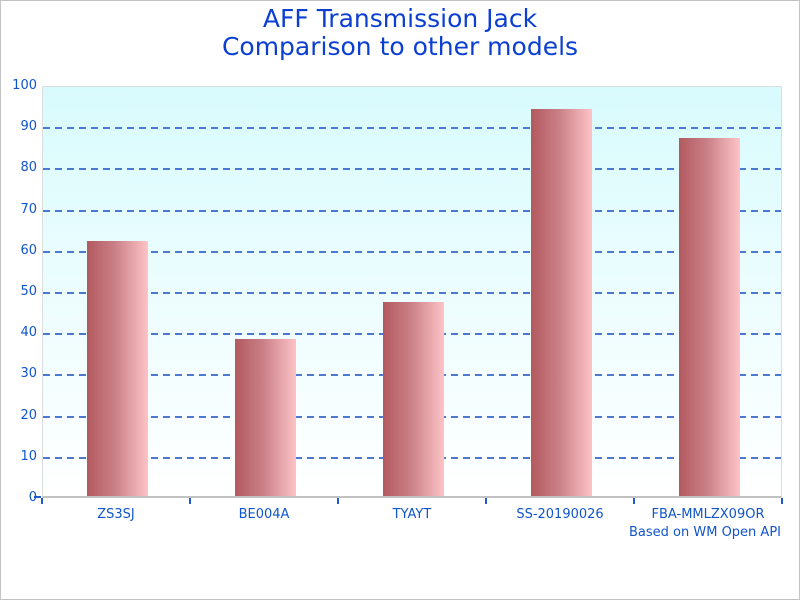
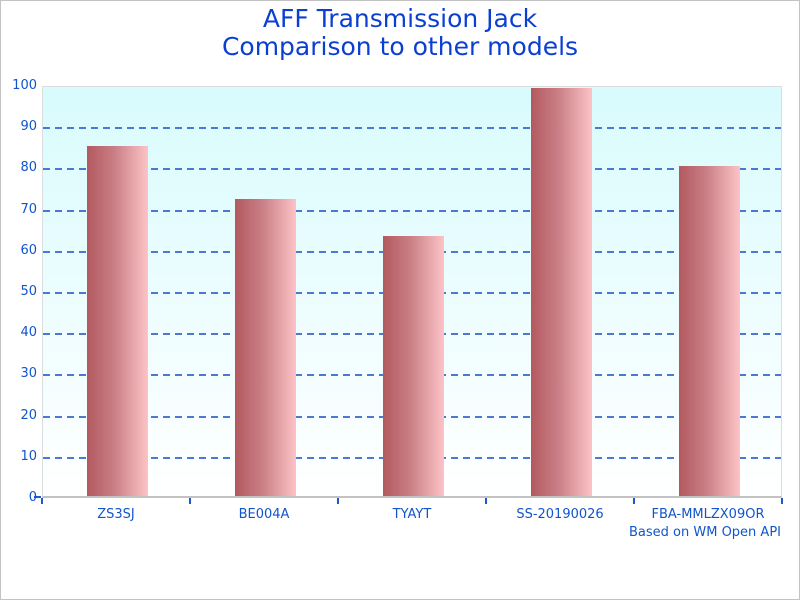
ZS3SJ: 62 -> 85
BE004A: 38 -> 72
TYAYT: 47 -> 63
SS-20190026: 94 -> 99
FBA-MMLZX09OR: 87 -> 80
